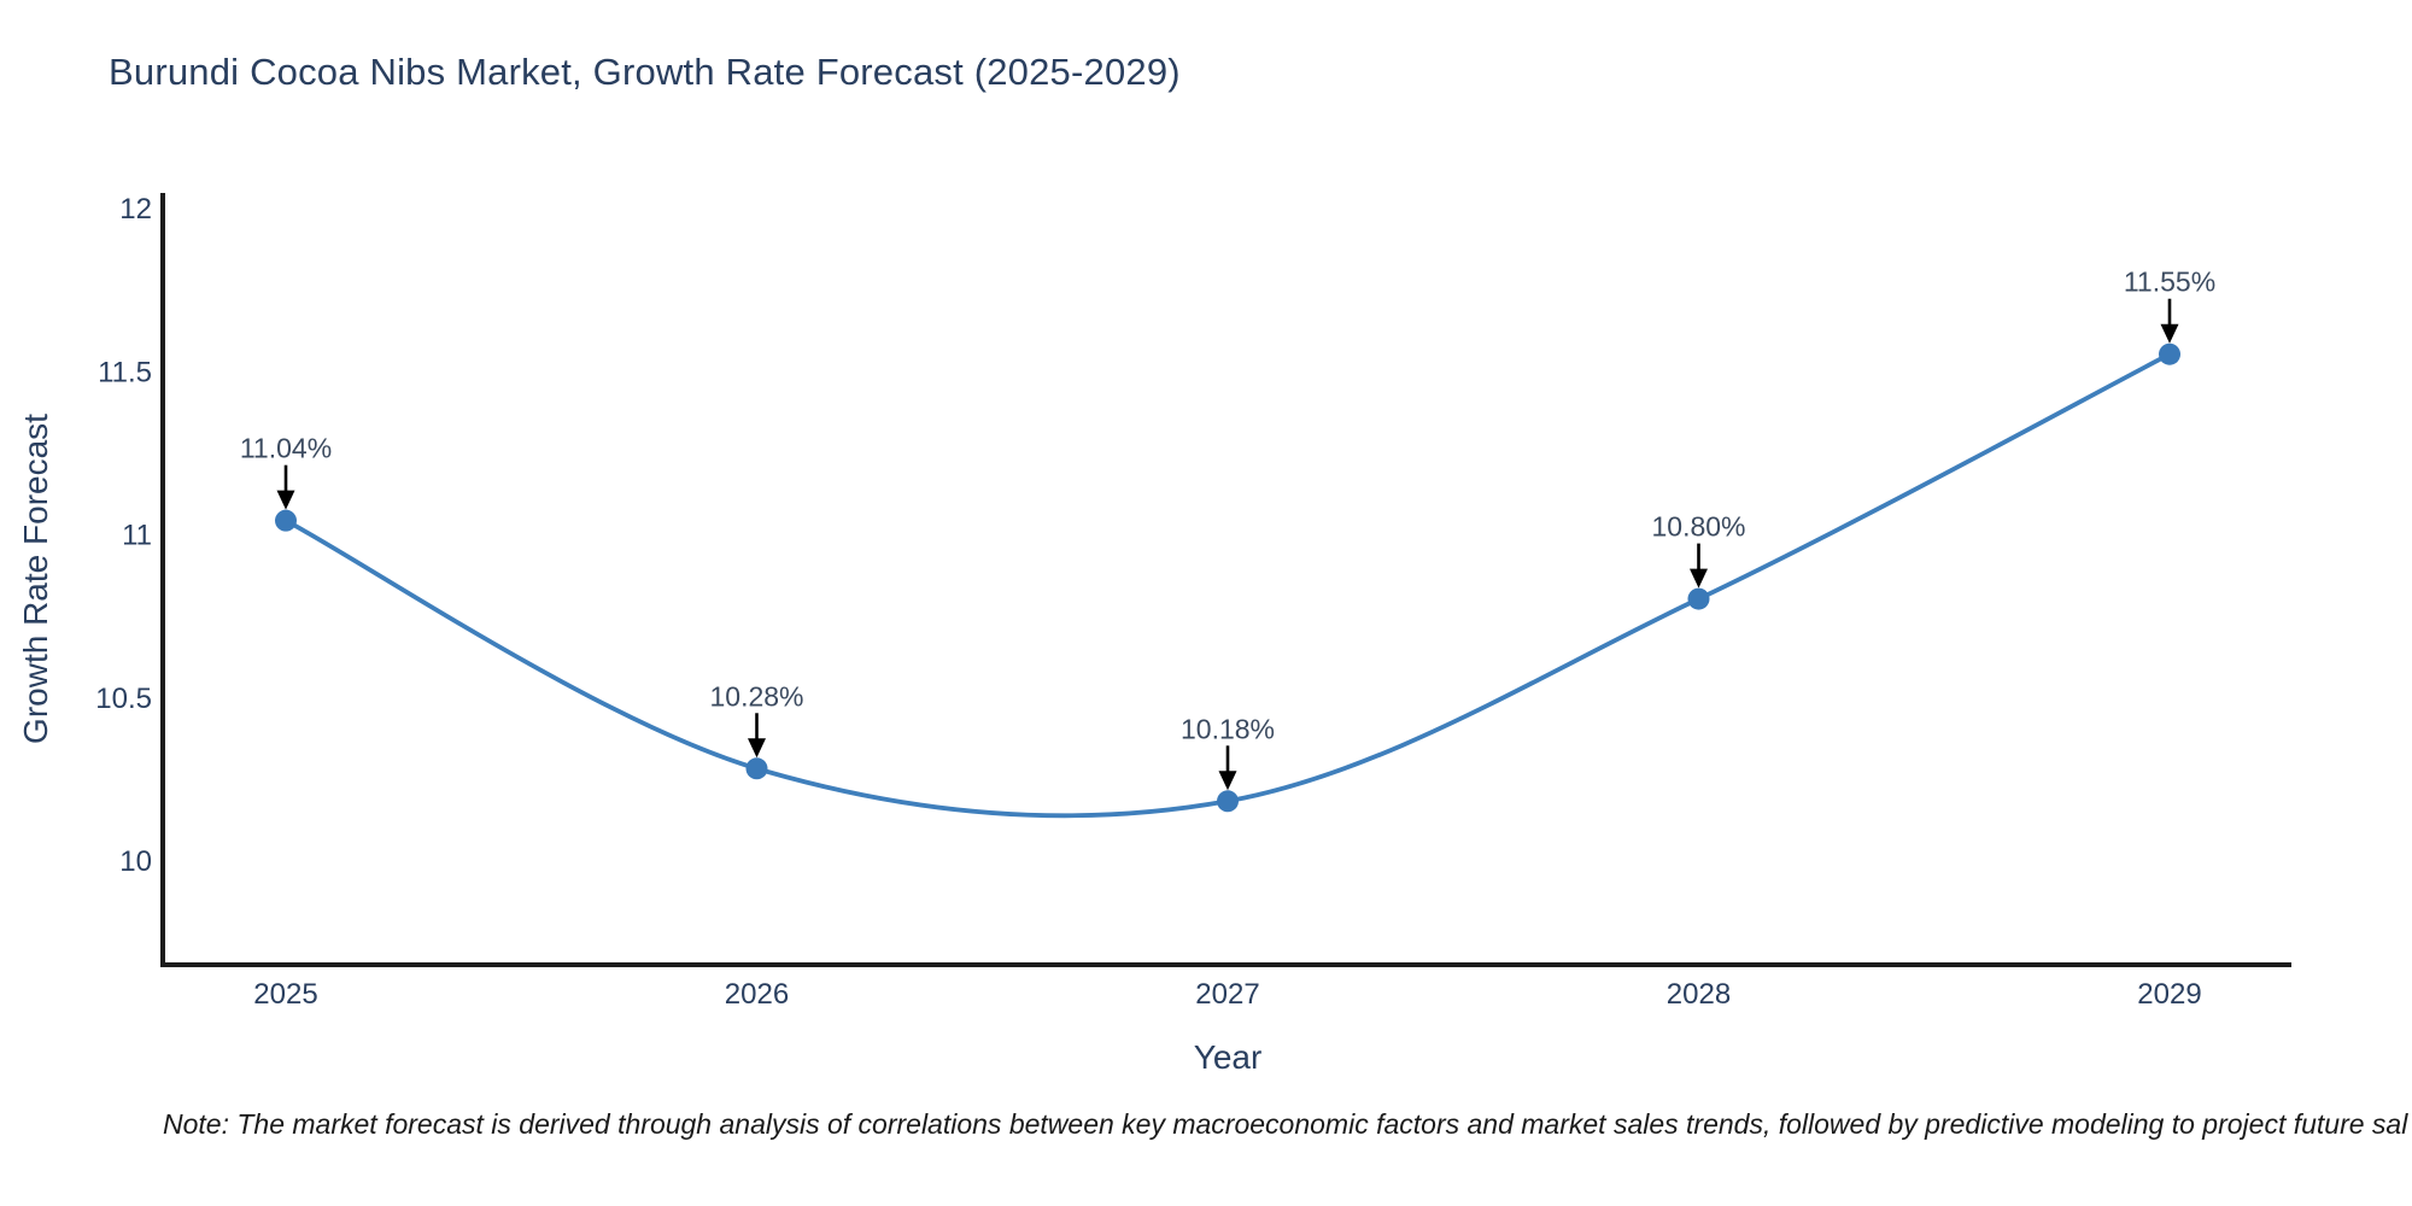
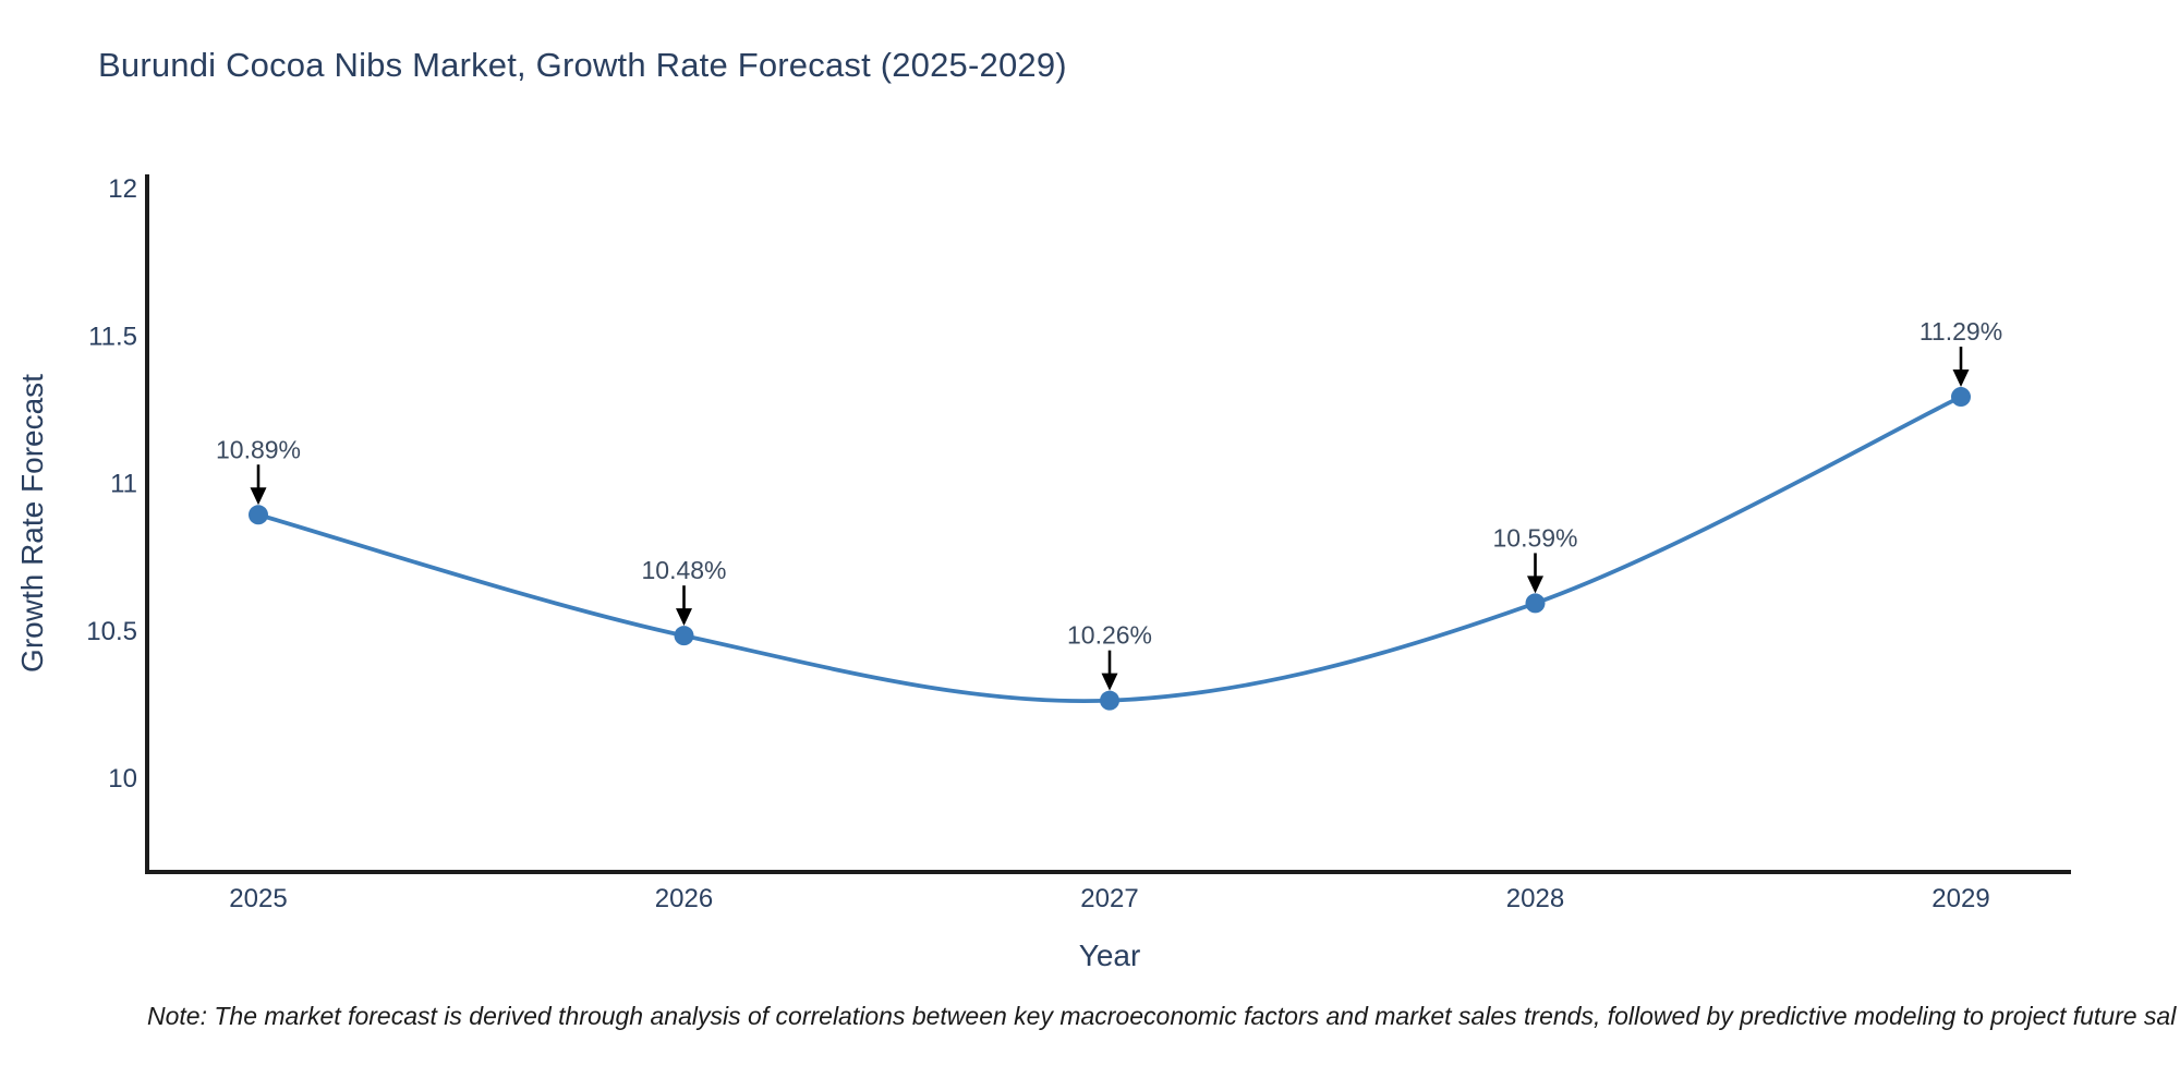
2025: 11.04% -> 10.89%
2026: 10.28% -> 10.48%
2027: 10.18% -> 10.26%
2028: 10.80% -> 10.59%
2029: 11.55% -> 11.29%
